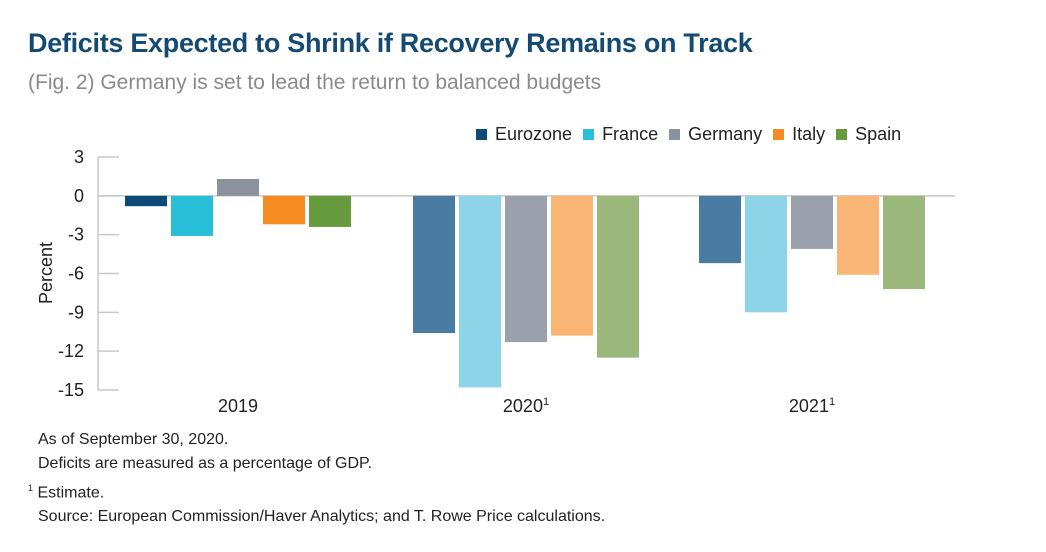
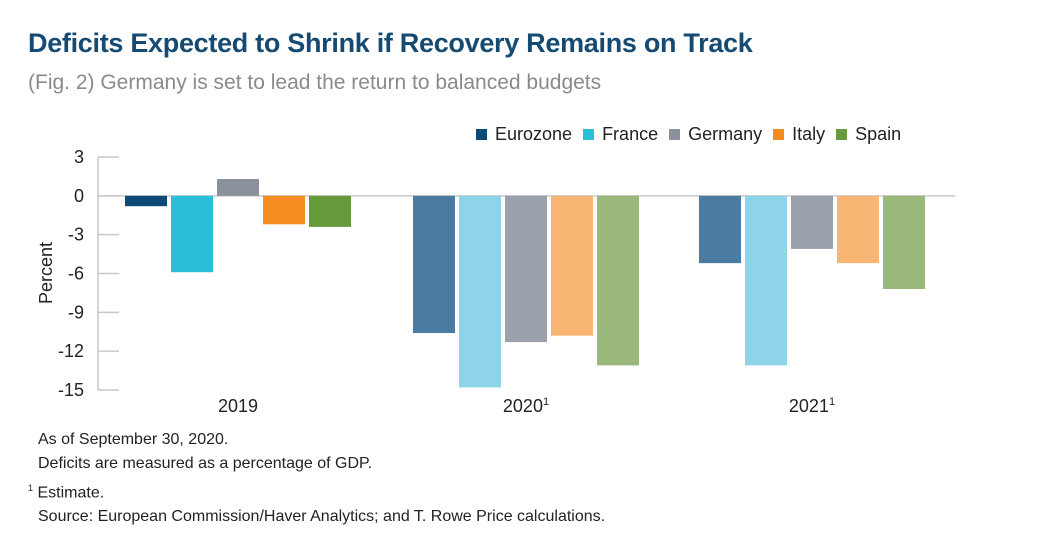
France/2019: -3.1 -> -5.9
Spain/2020: -12.5 -> -13.1
France/2021: -9.0 -> -13.1
Italy/2021: -6.1 -> -5.2
